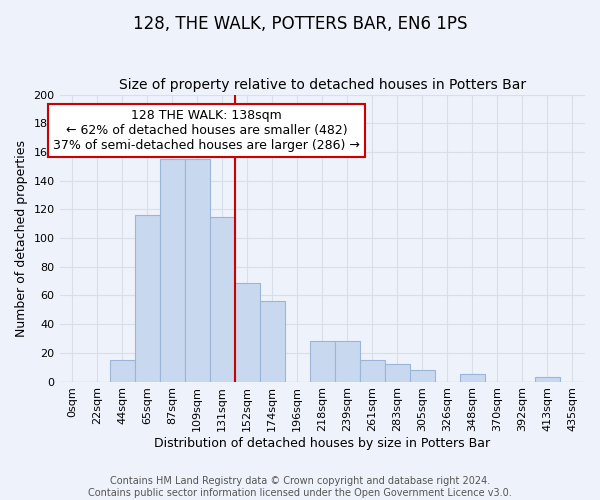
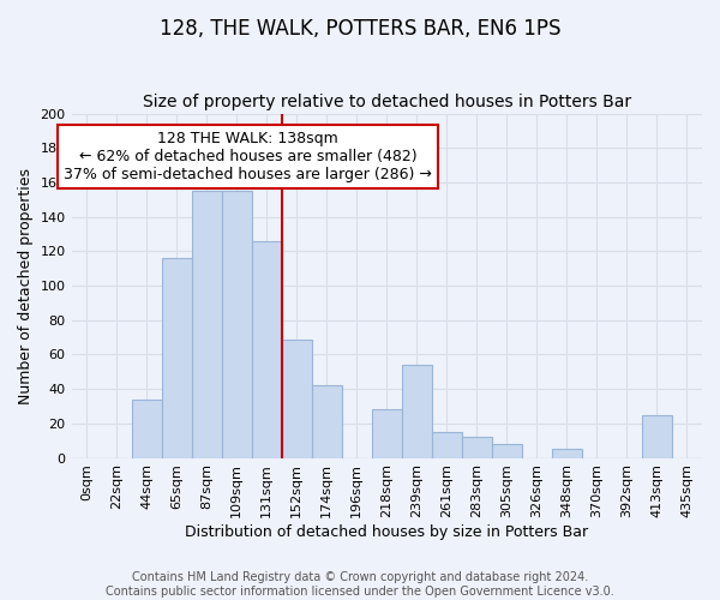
44sqm: 15 -> 34
131sqm: 115 -> 126
174sqm: 56 -> 42
239sqm: 28 -> 54
413sqm: 3 -> 25
